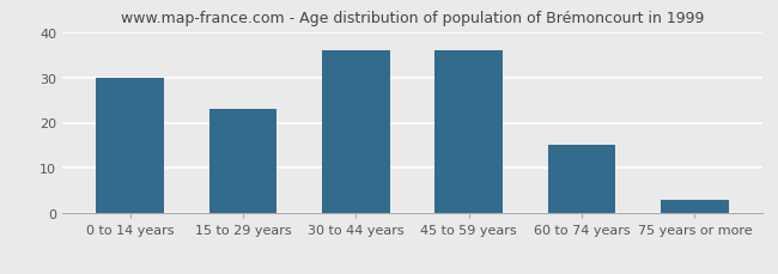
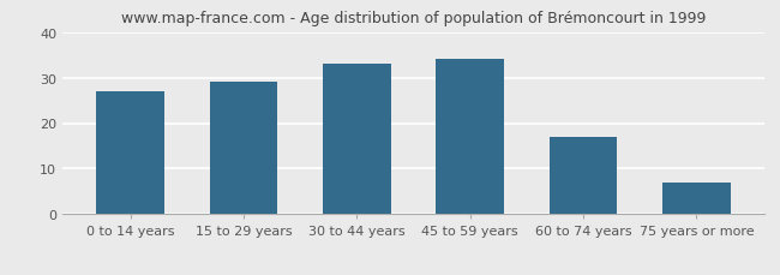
0 to 14 years: 30 -> 27
15 to 29 years: 23 -> 29
30 to 44 years: 36 -> 33
45 to 59 years: 36 -> 34
60 to 74 years: 15 -> 17
75 years or more: 3 -> 7
